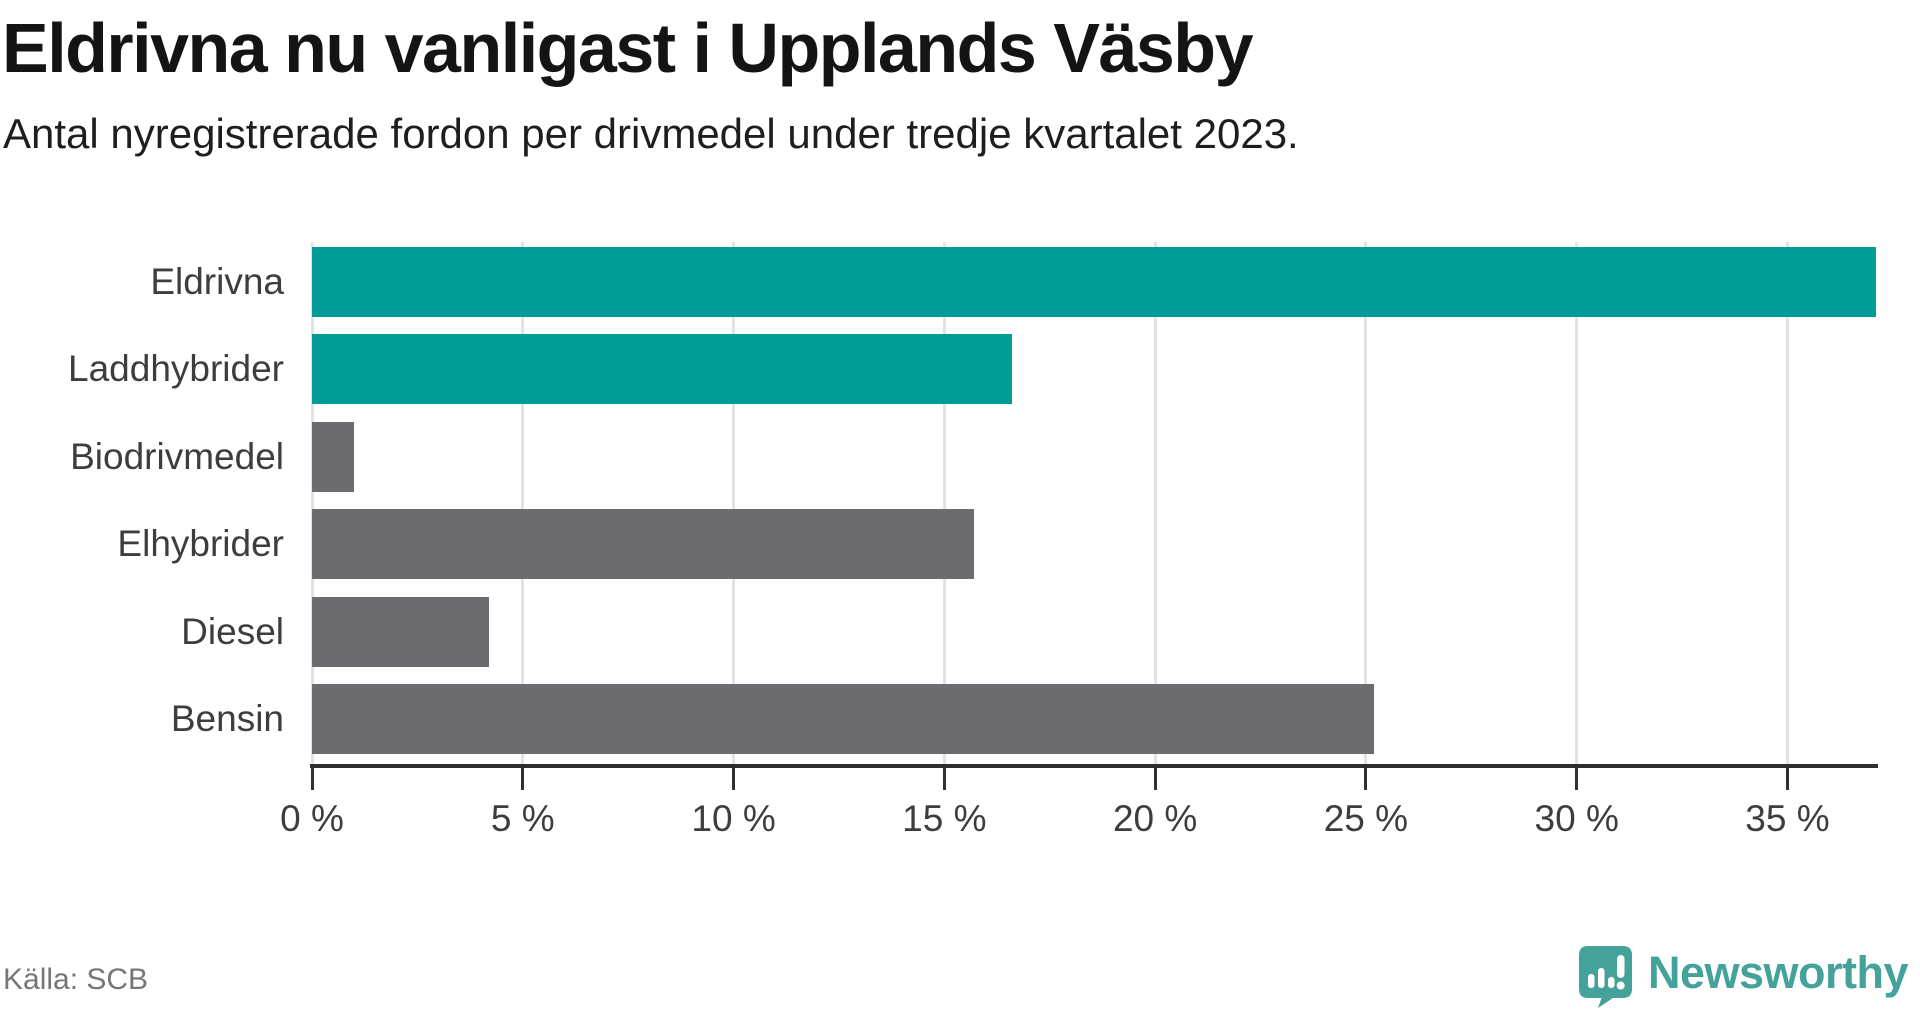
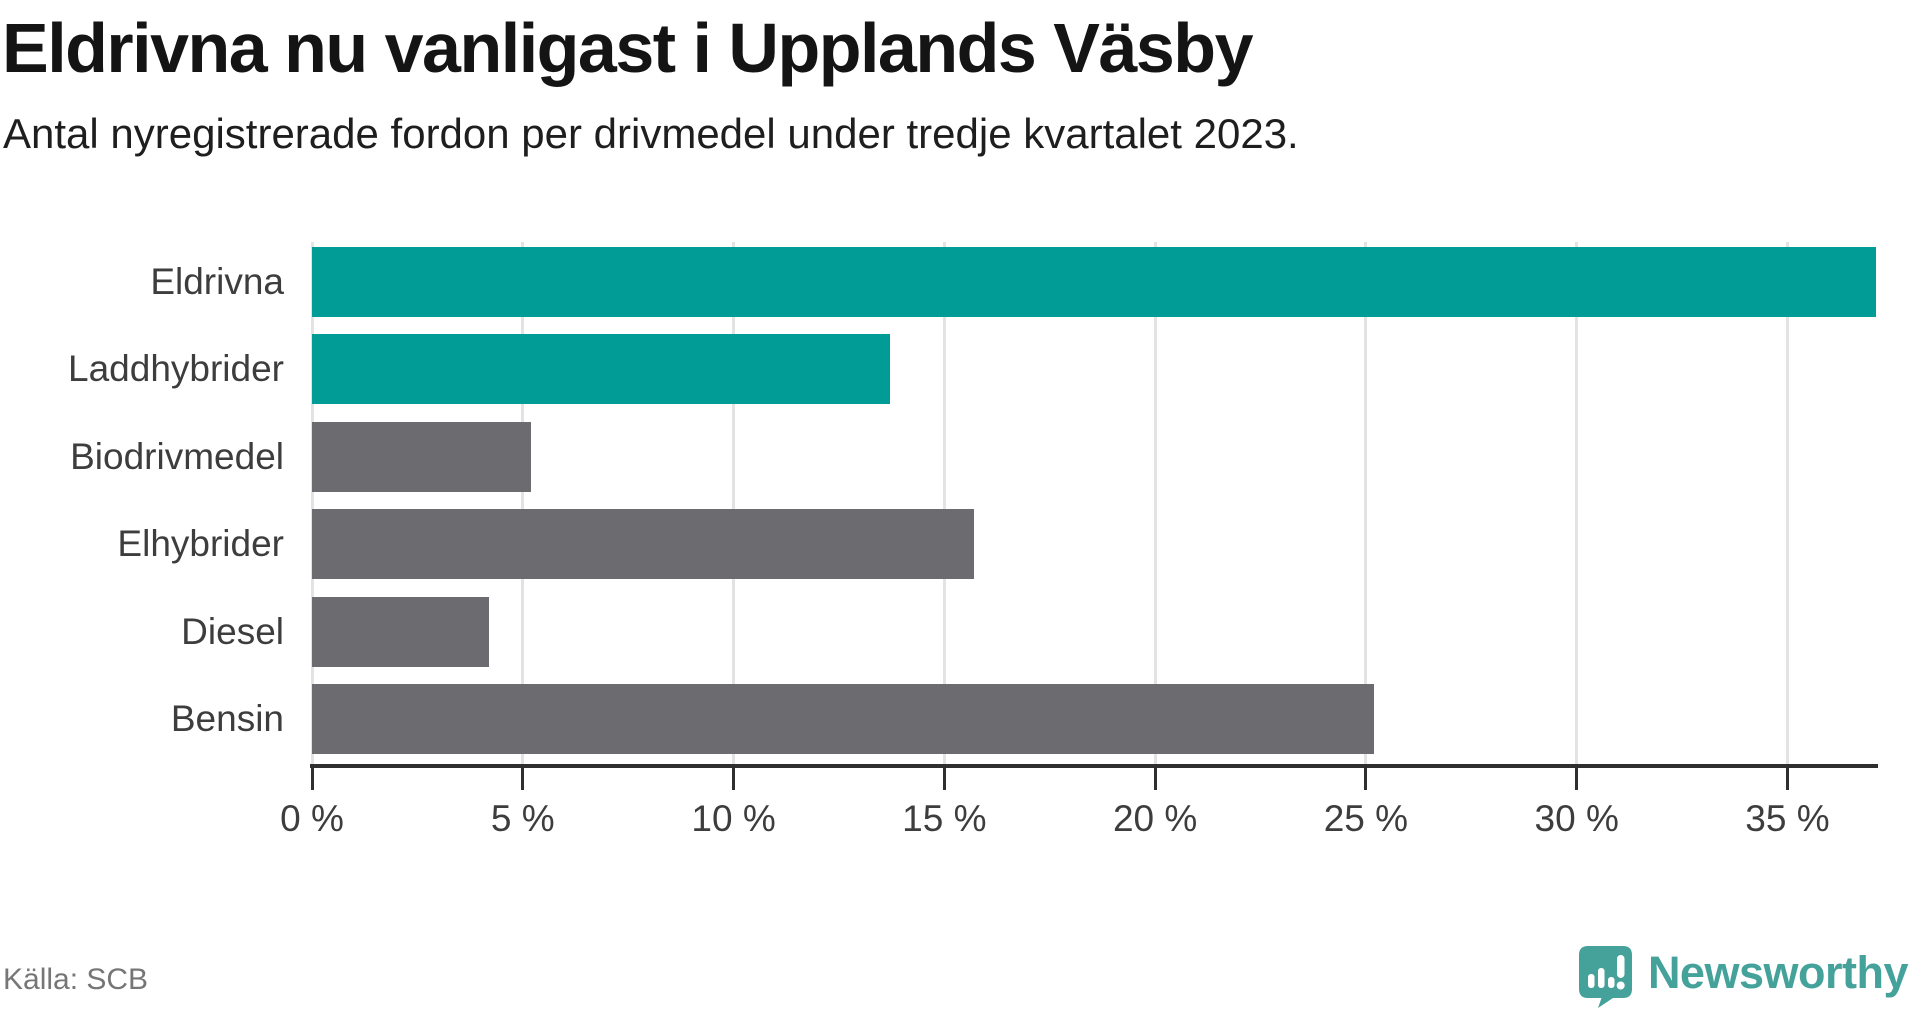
Laddhybrider: 16.6% -> 13.7%
Biodrivmedel: 1.0% -> 5.2%
